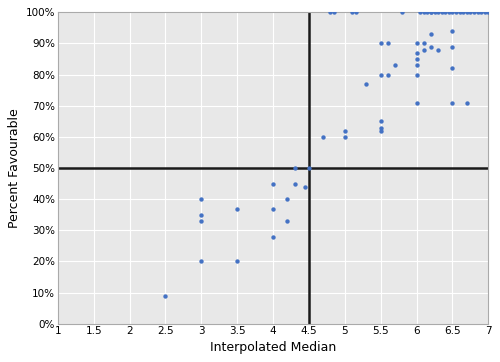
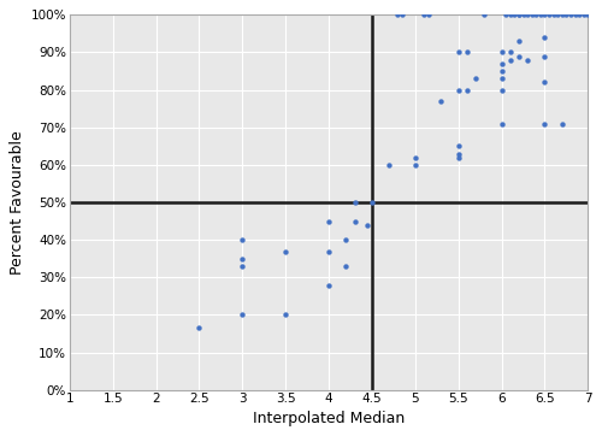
2.5: 9.0% -> 16.7%
